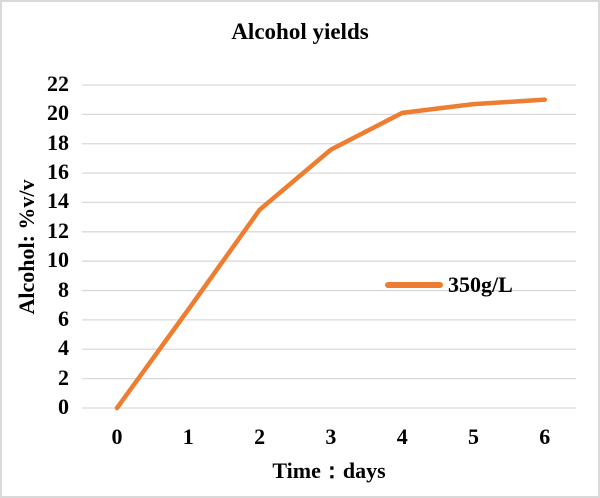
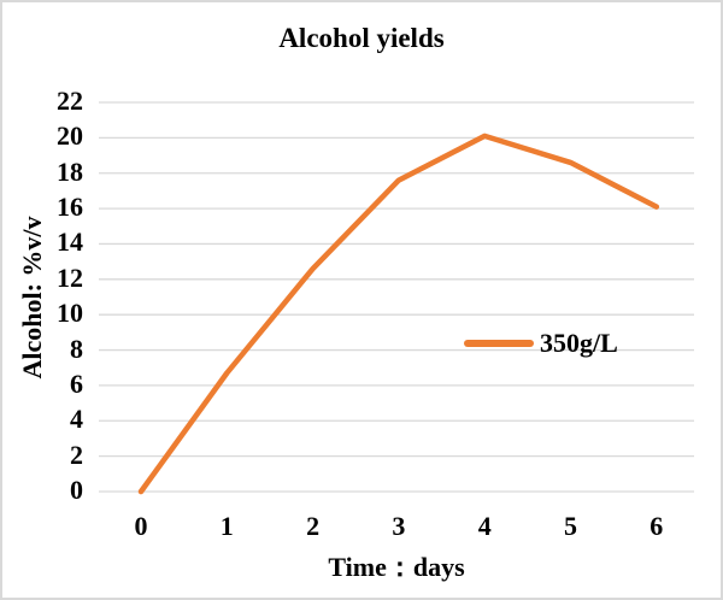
2: 13.5 -> 12.6
5: 20.7 -> 18.6
6: 21.0 -> 16.1
